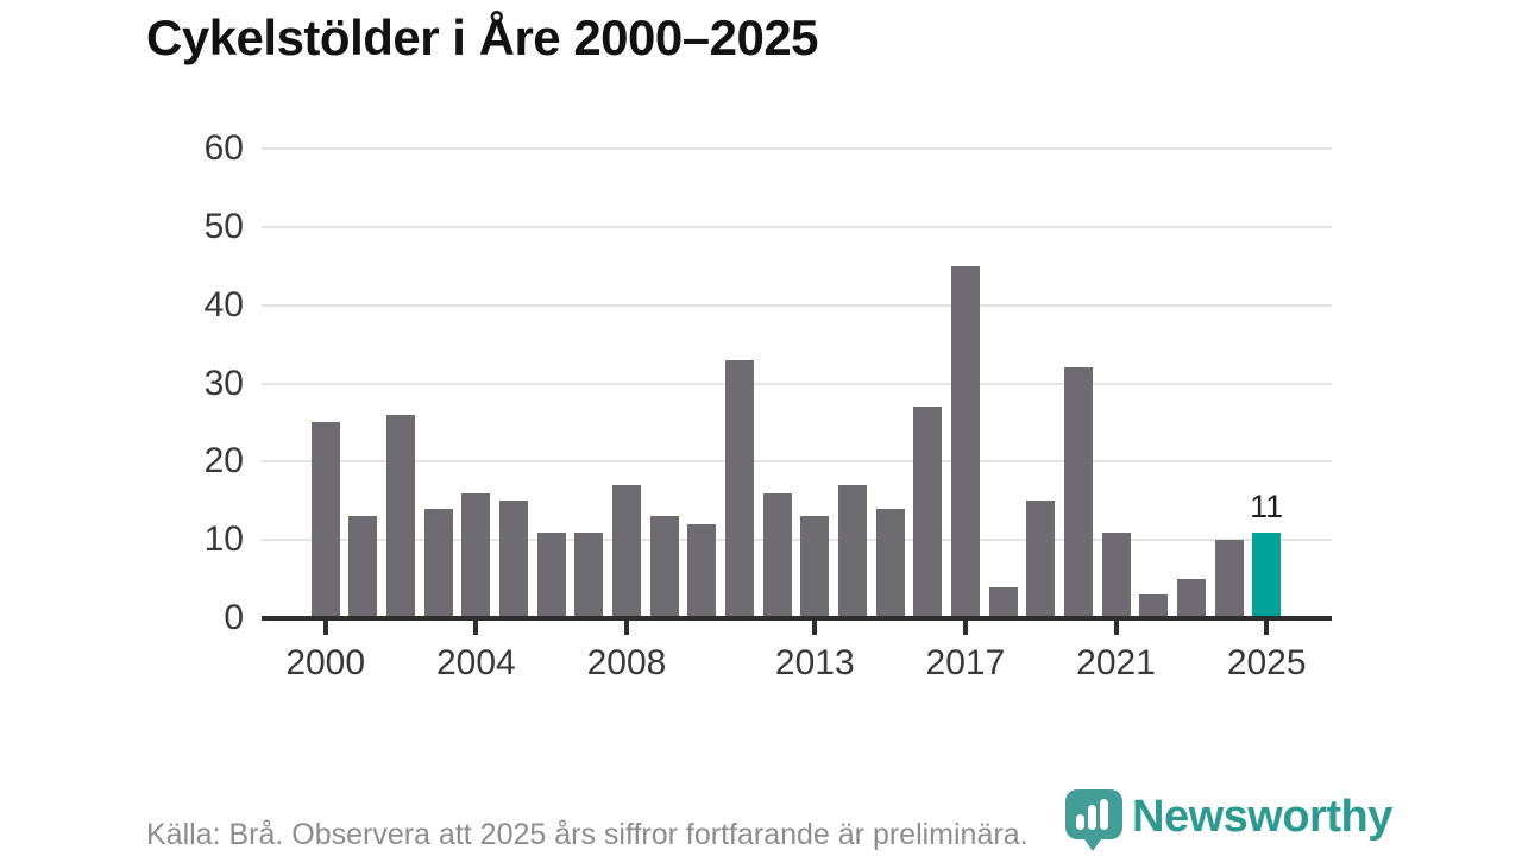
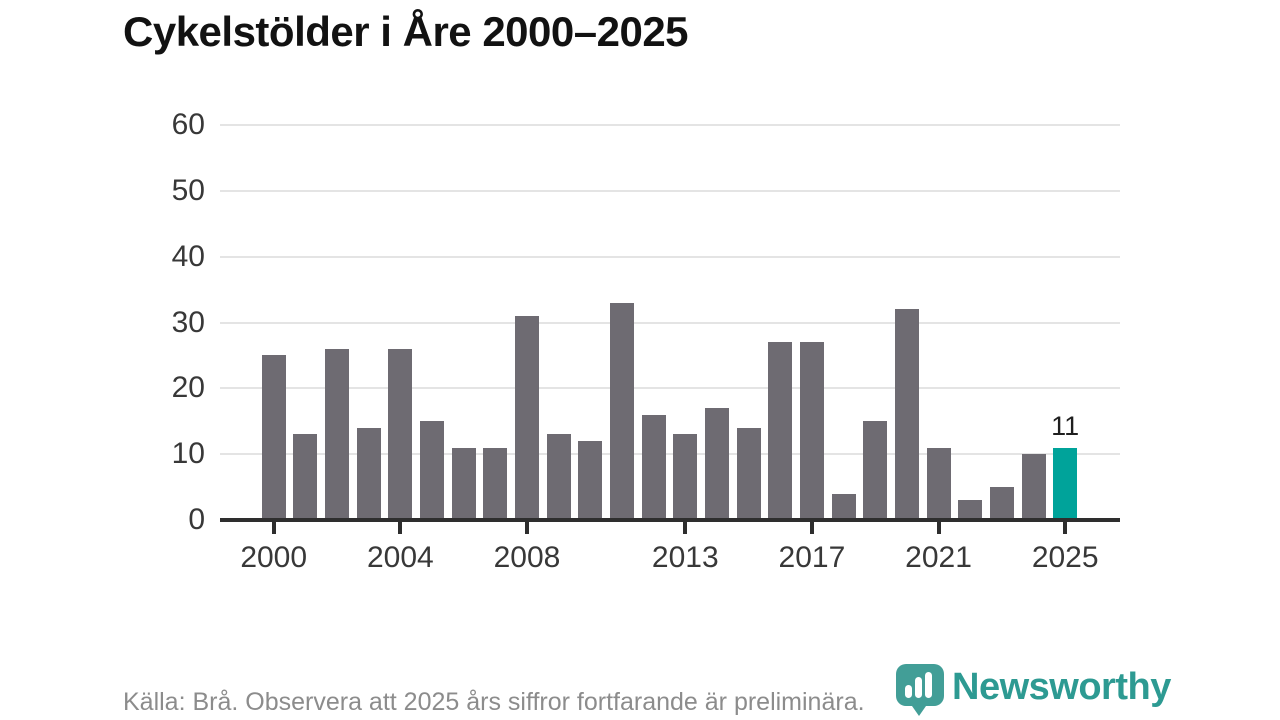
2004: 16 -> 26
2008: 17 -> 31
2017: 45 -> 27
